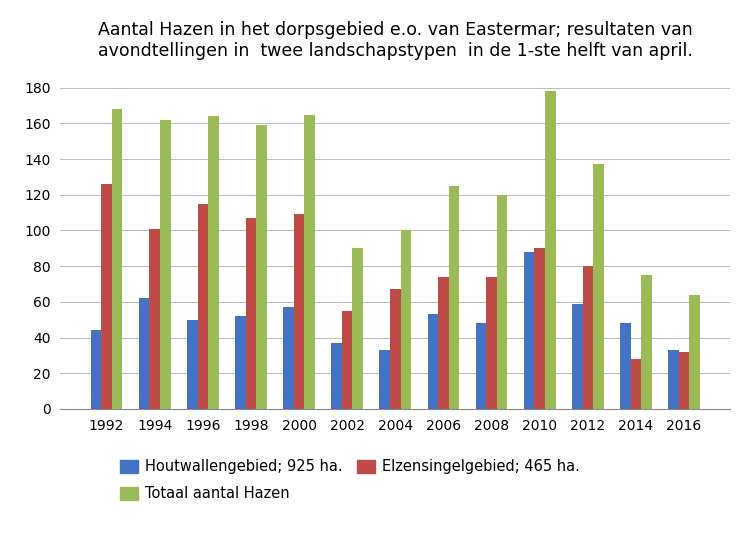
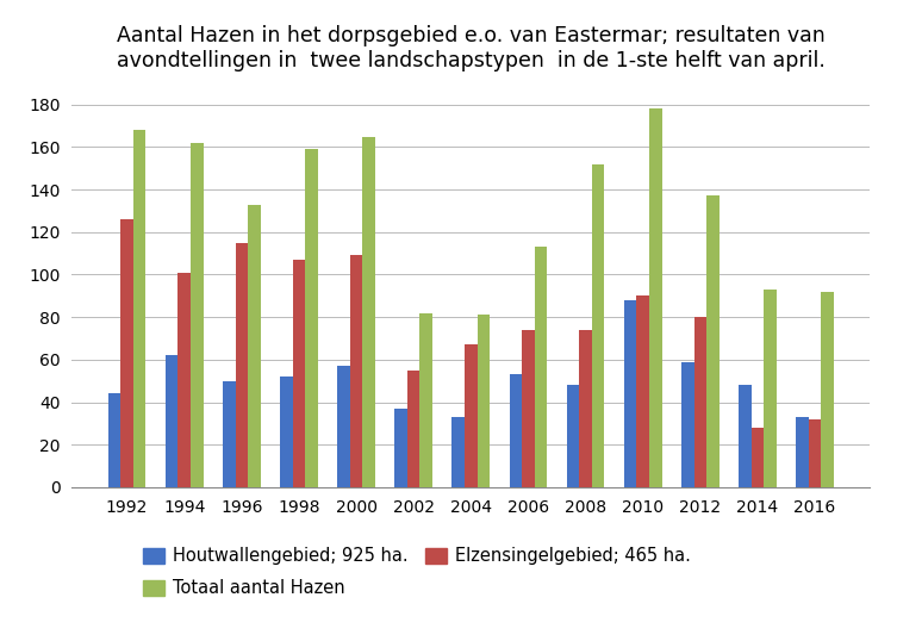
Totaal aantal Hazen/1996: 164 -> 133
Totaal aantal Hazen/2002: 90 -> 82
Totaal aantal Hazen/2004: 100 -> 81
Totaal aantal Hazen/2006: 125 -> 113
Totaal aantal Hazen/2008: 120 -> 152
Totaal aantal Hazen/2014: 75 -> 93
Totaal aantal Hazen/2016: 64 -> 92
